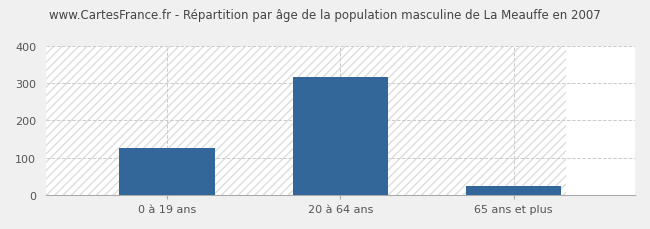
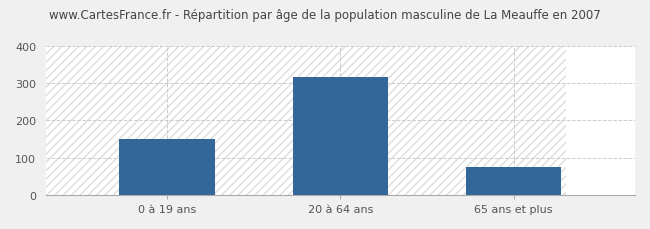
0 à 19 ans: 125 -> 150
65 ans et plus: 25 -> 74
